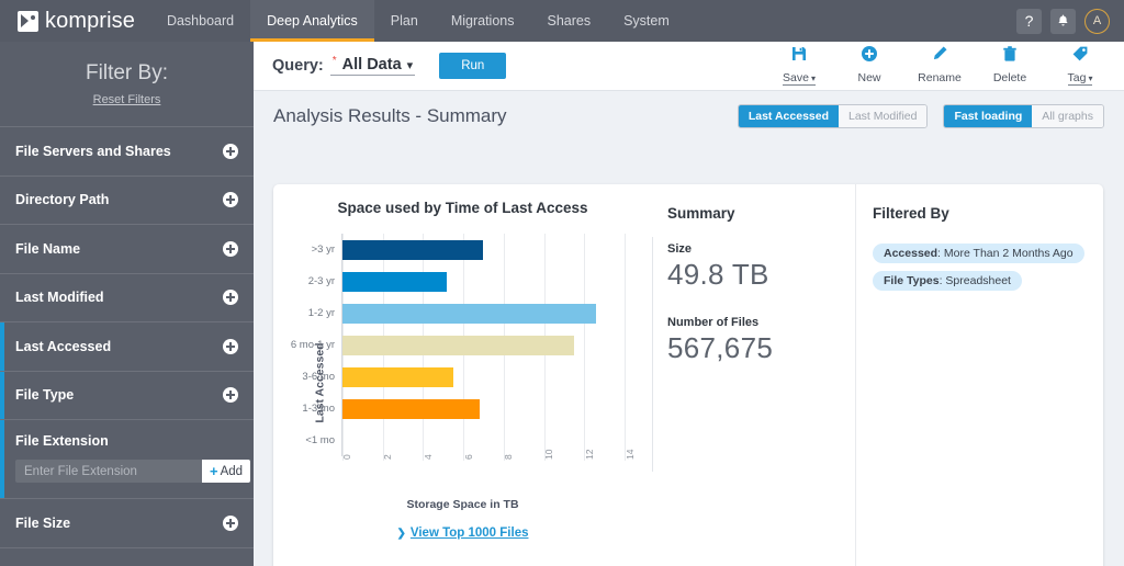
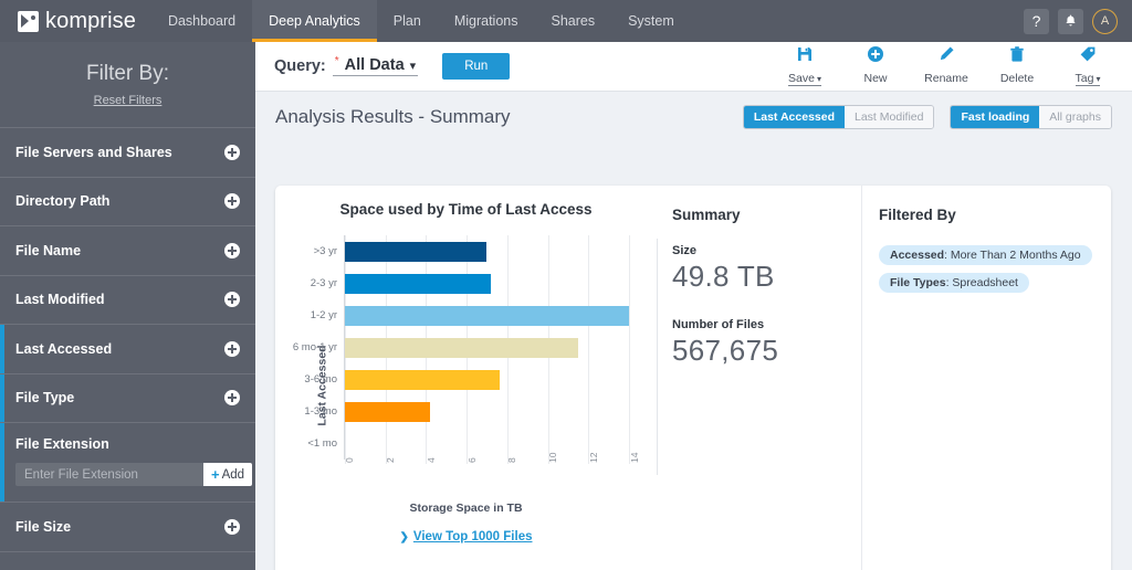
2-3 yr: 5.2 -> 7.2
1-2 yr: 12.6 -> 14.0
3-6 mo: 5.5 -> 7.6
1-3 mo: 6.8 -> 4.2
